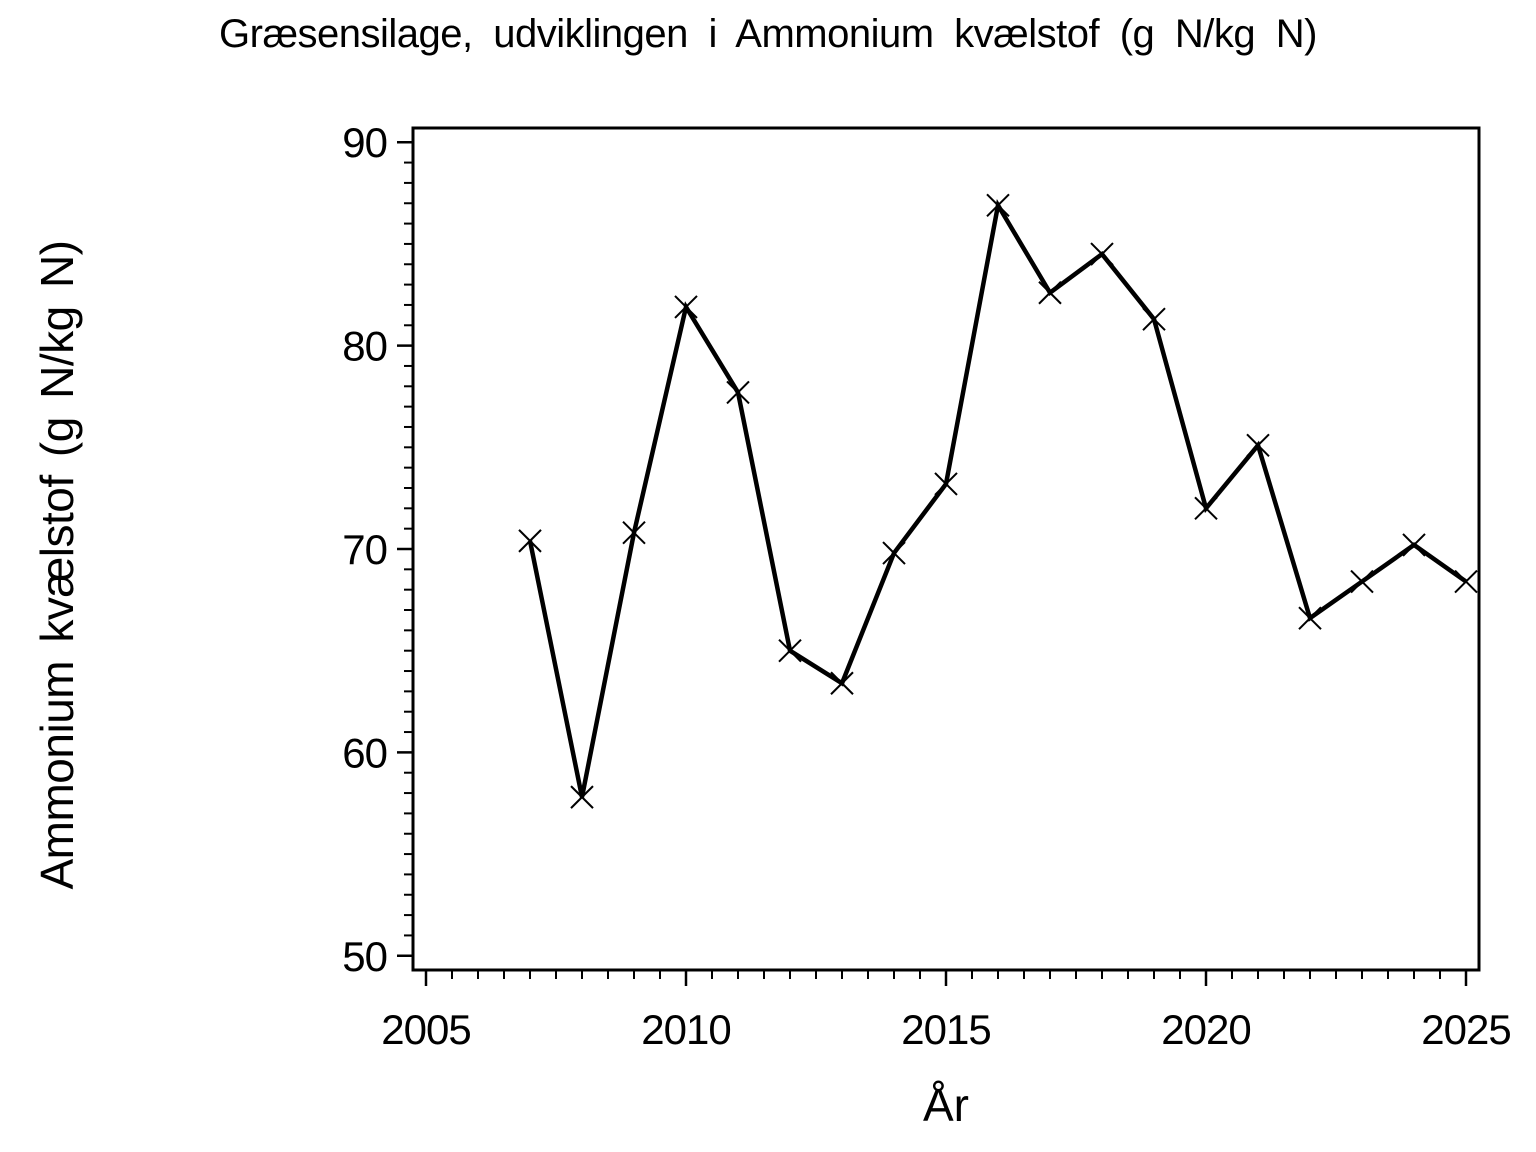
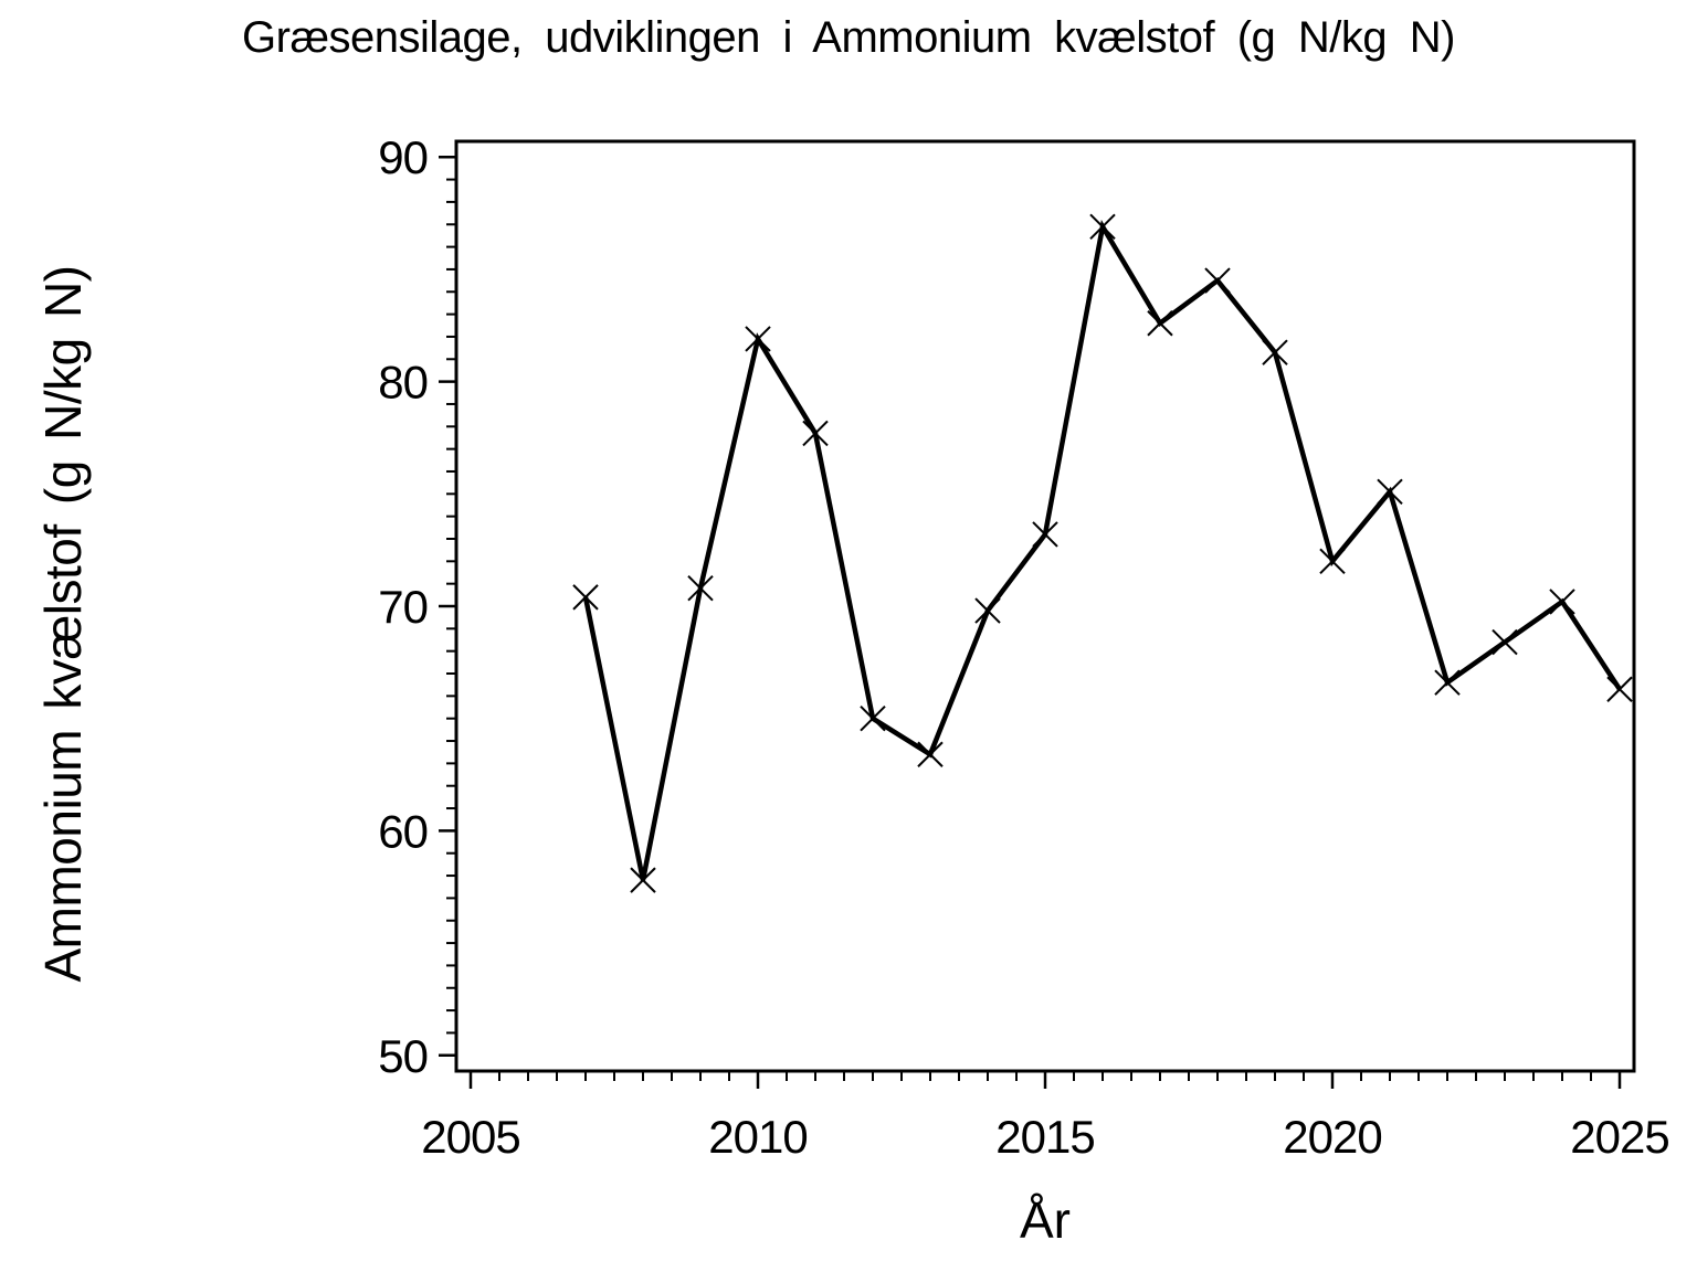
2025: 68.4 -> 66.3
